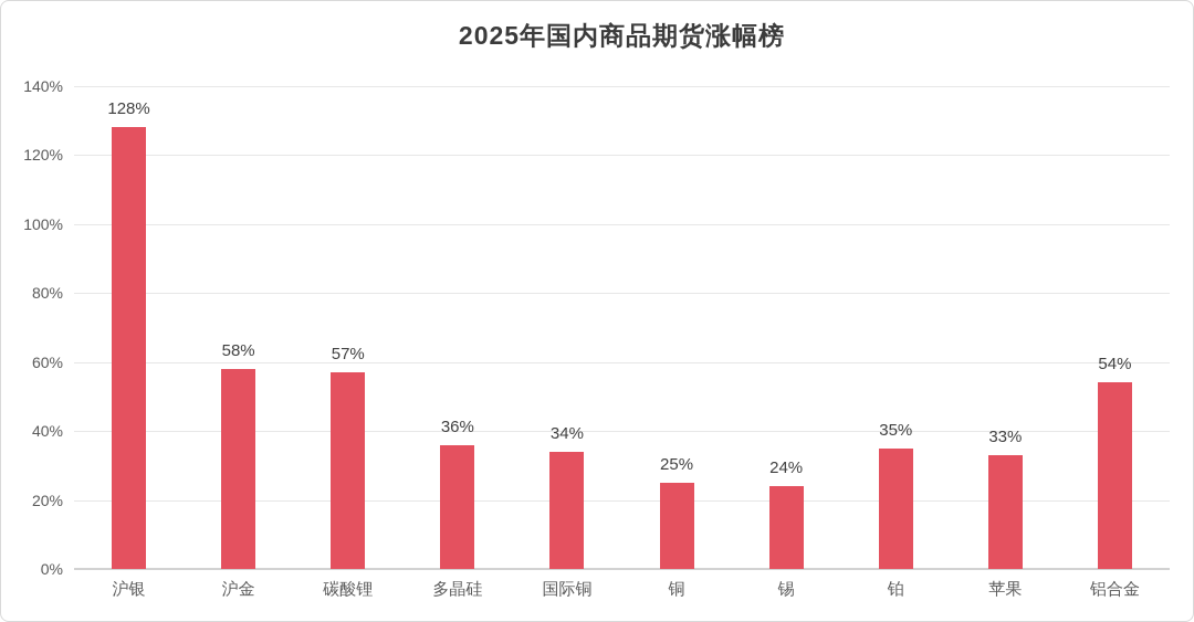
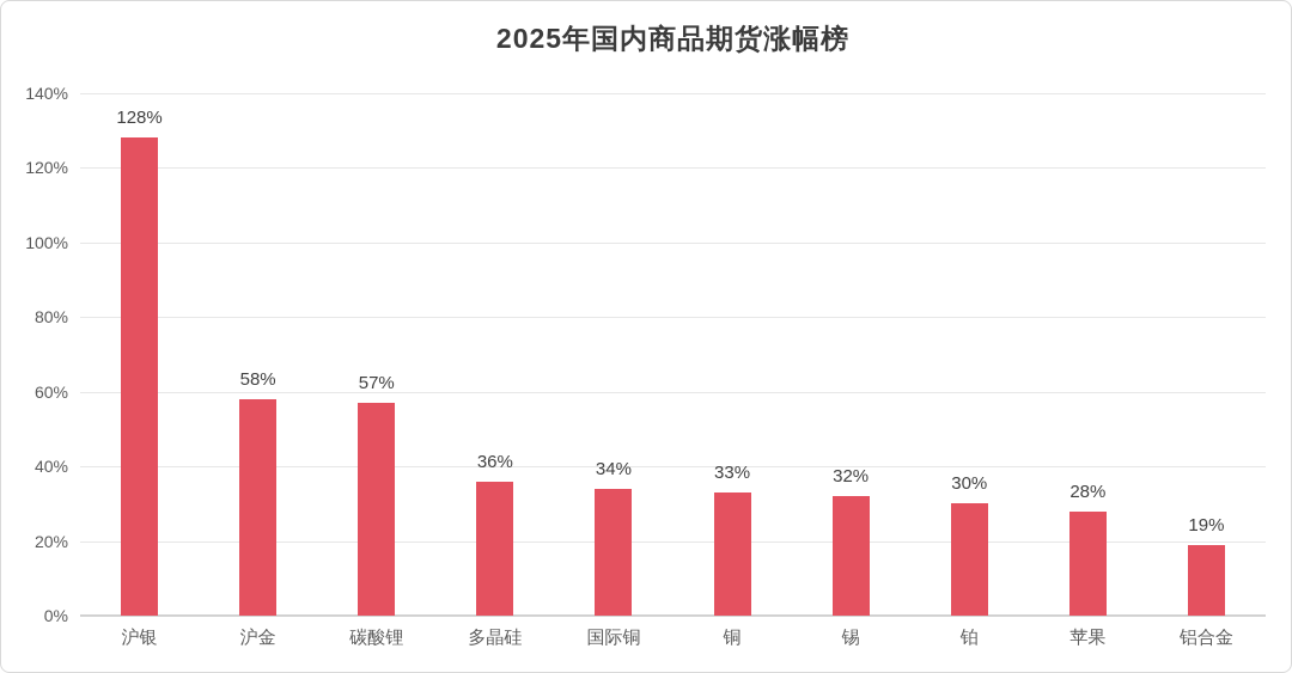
铜: 25% -> 33%
锡: 24% -> 32%
铂: 35% -> 30%
苹果: 33% -> 28%
铝合金: 54% -> 19%
